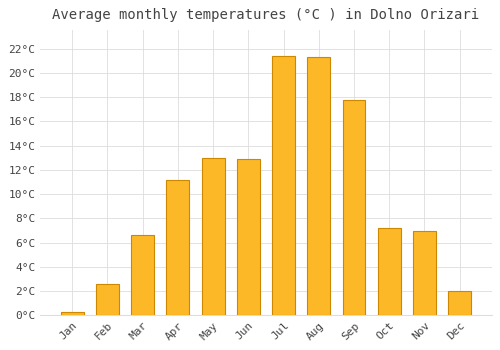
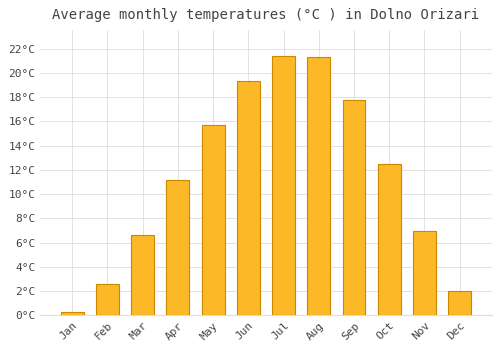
May: 13.0°C -> 15.7°C
Jun: 12.9°C -> 19.3°C
Oct: 7.2°C -> 12.5°C
